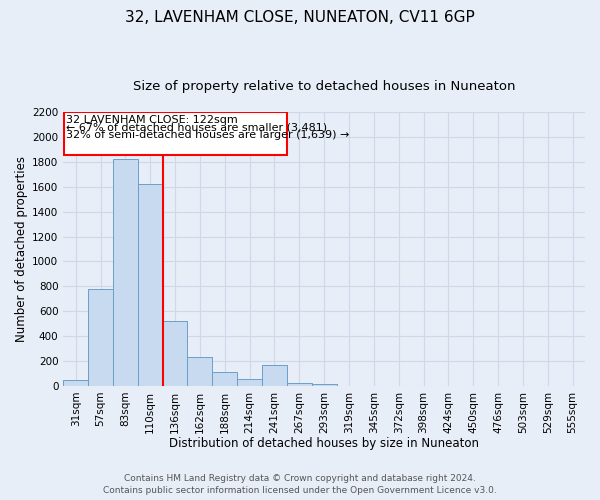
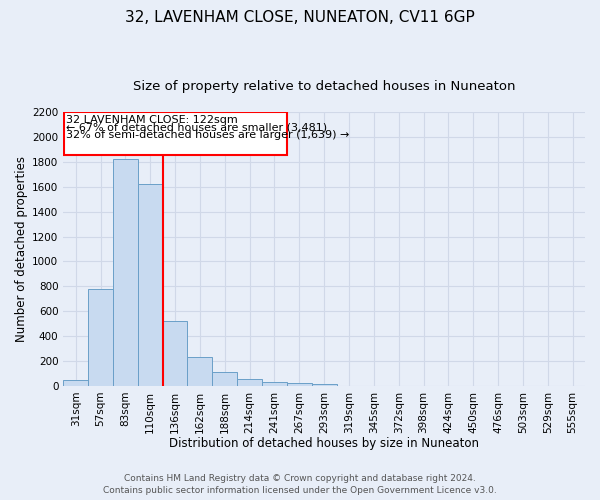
241sqm: 170 -> 30
